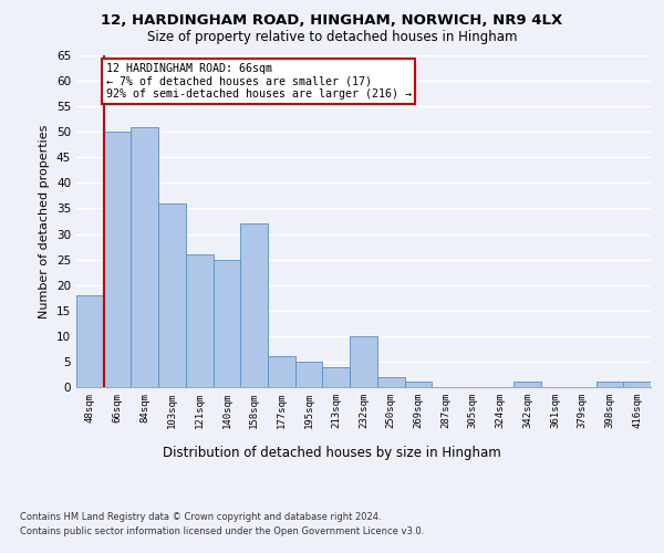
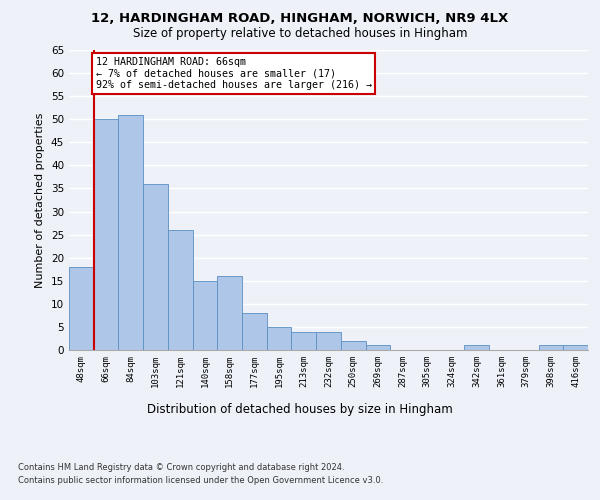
140sqm: 25 -> 15
158sqm: 32 -> 16
177sqm: 6 -> 8
232sqm: 10 -> 4
